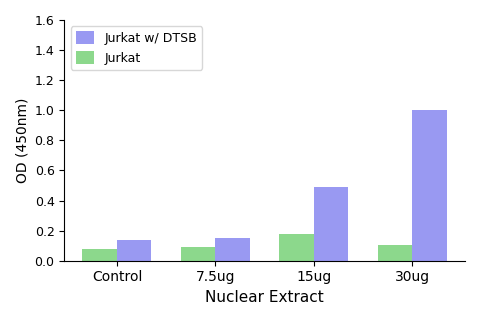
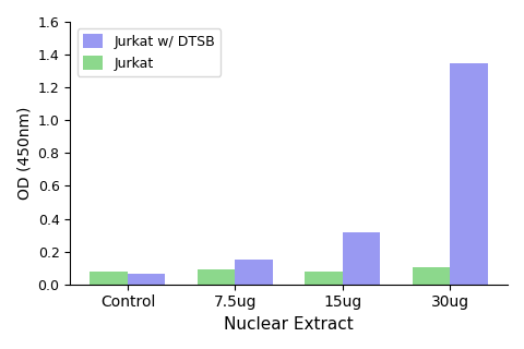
Jurkat w/ DTSB/Control: 0.14 -> 0.07
Jurkat/15ug: 0.18 -> 0.08
Jurkat w/ DTSB/15ug: 0.49 -> 0.32
Jurkat w/ DTSB/30ug: 1.00 -> 1.35
